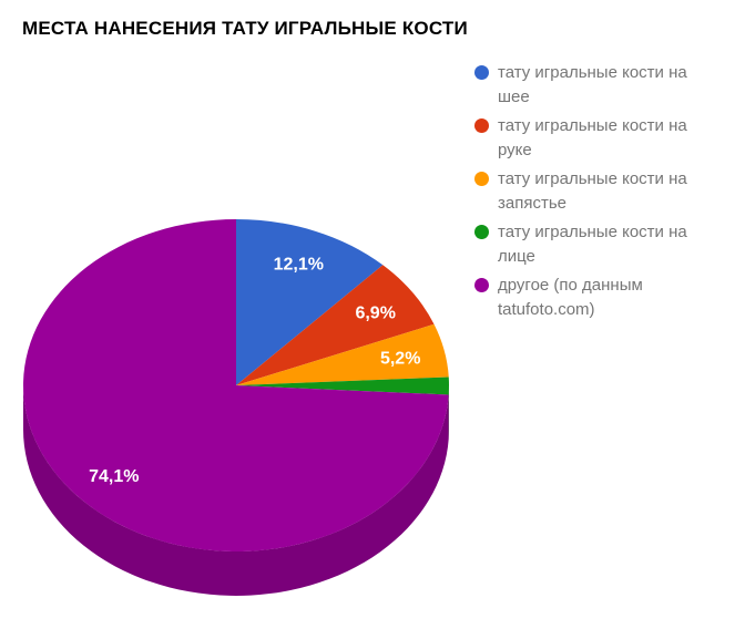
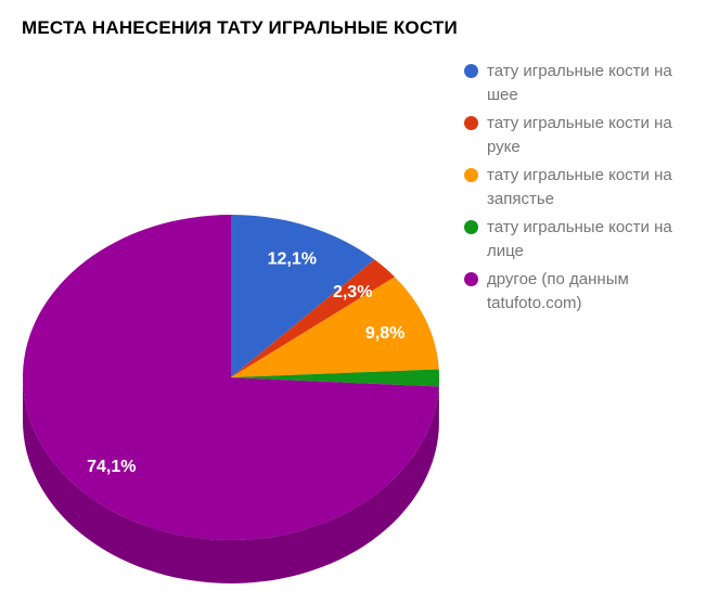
тату игральные кости на руке: 6,9% -> 2,3%
тату игральные кости на запястье: 5,2% -> 9,8%
